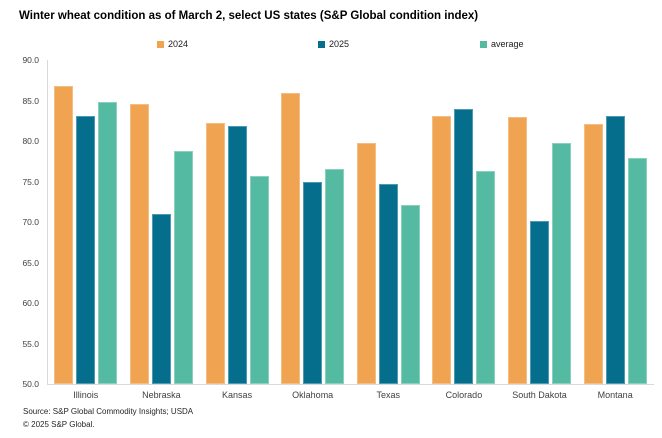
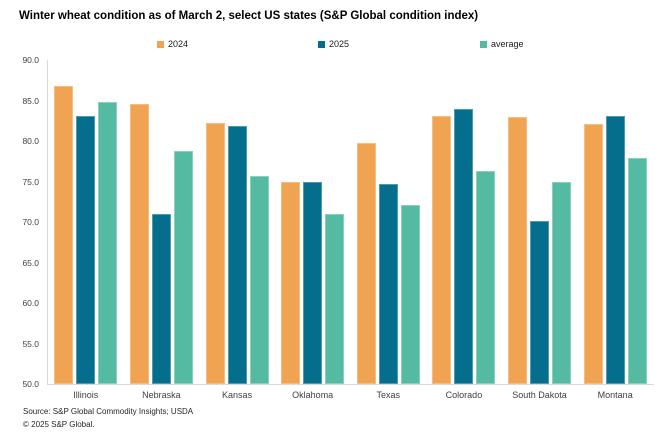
2024/Oklahoma: 86 -> 75
average/Oklahoma: 76 -> 71
average/South Dakota: 80 -> 75
